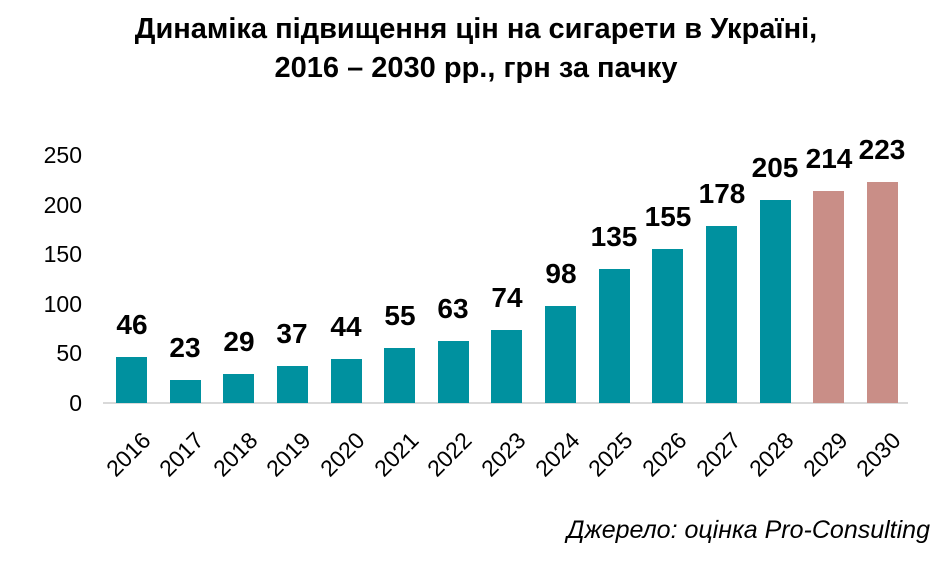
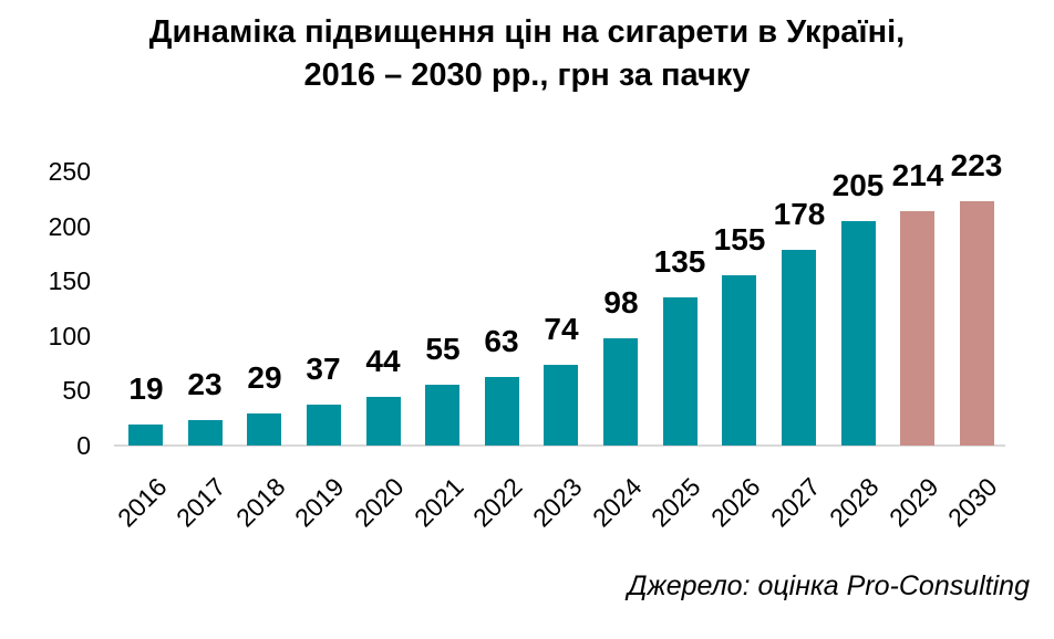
2016: 46 -> 19
